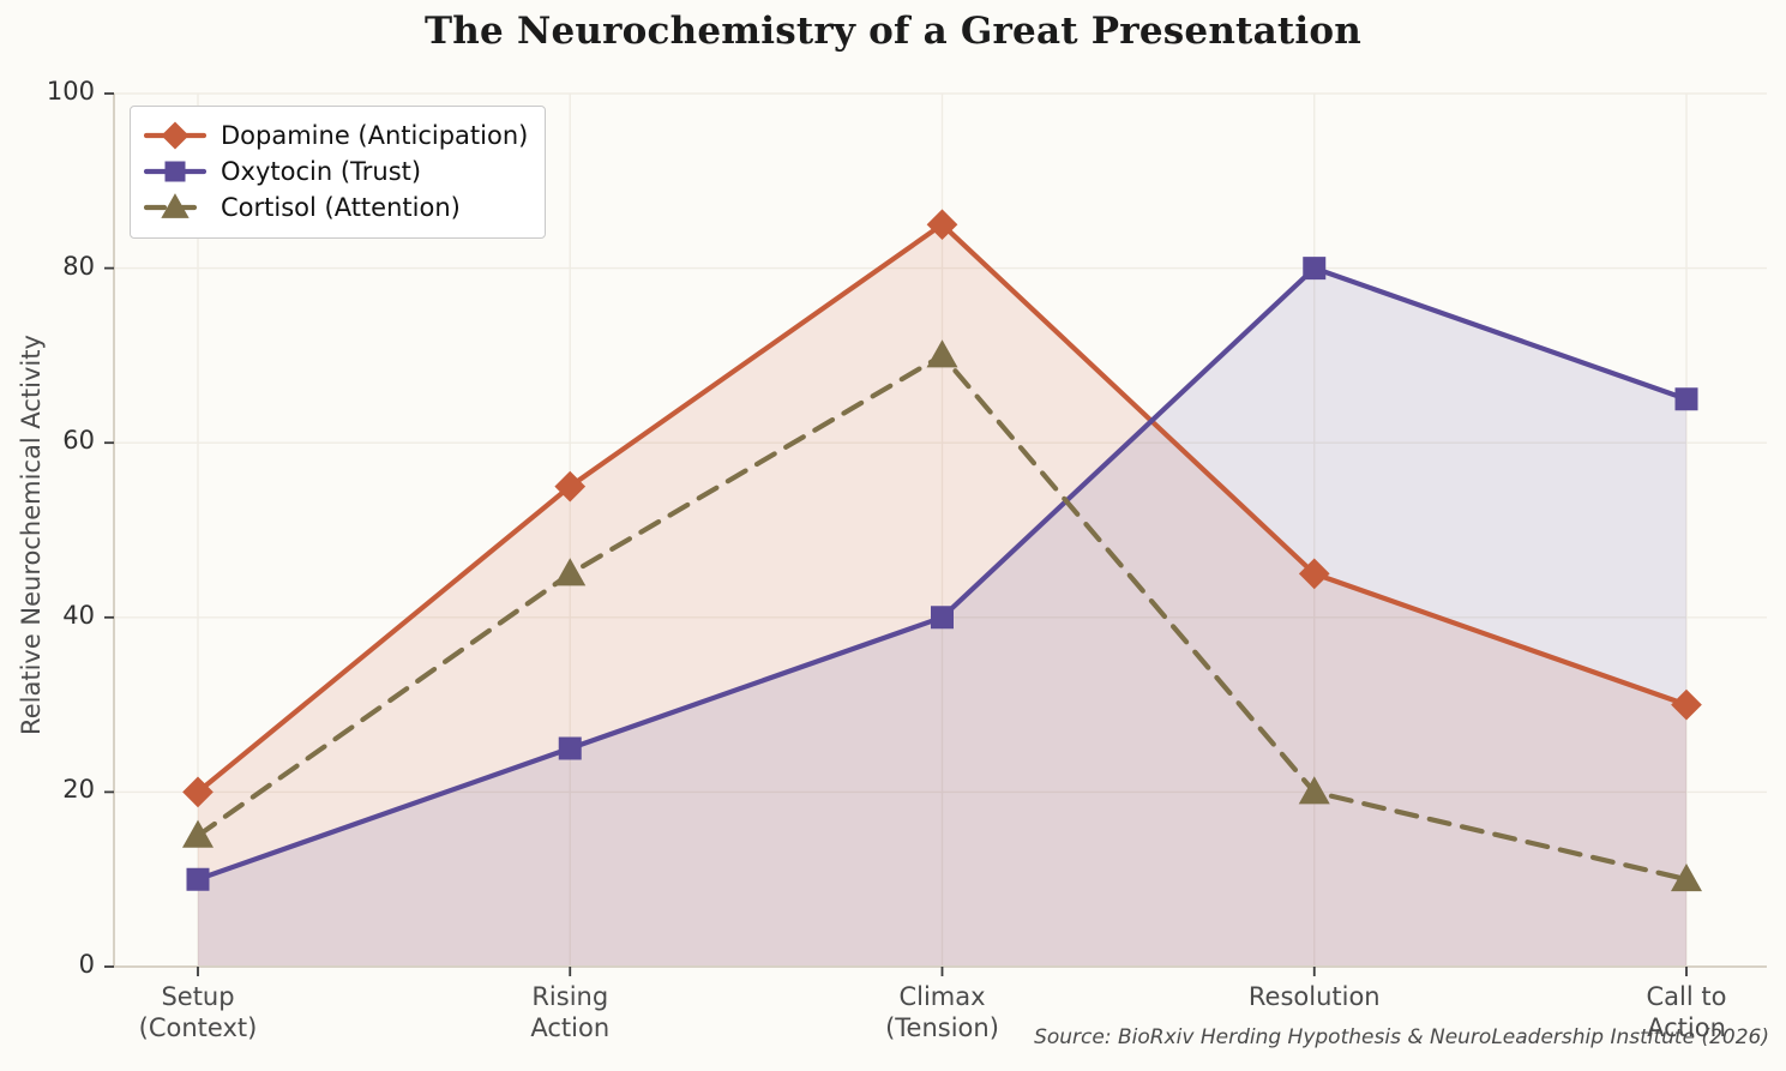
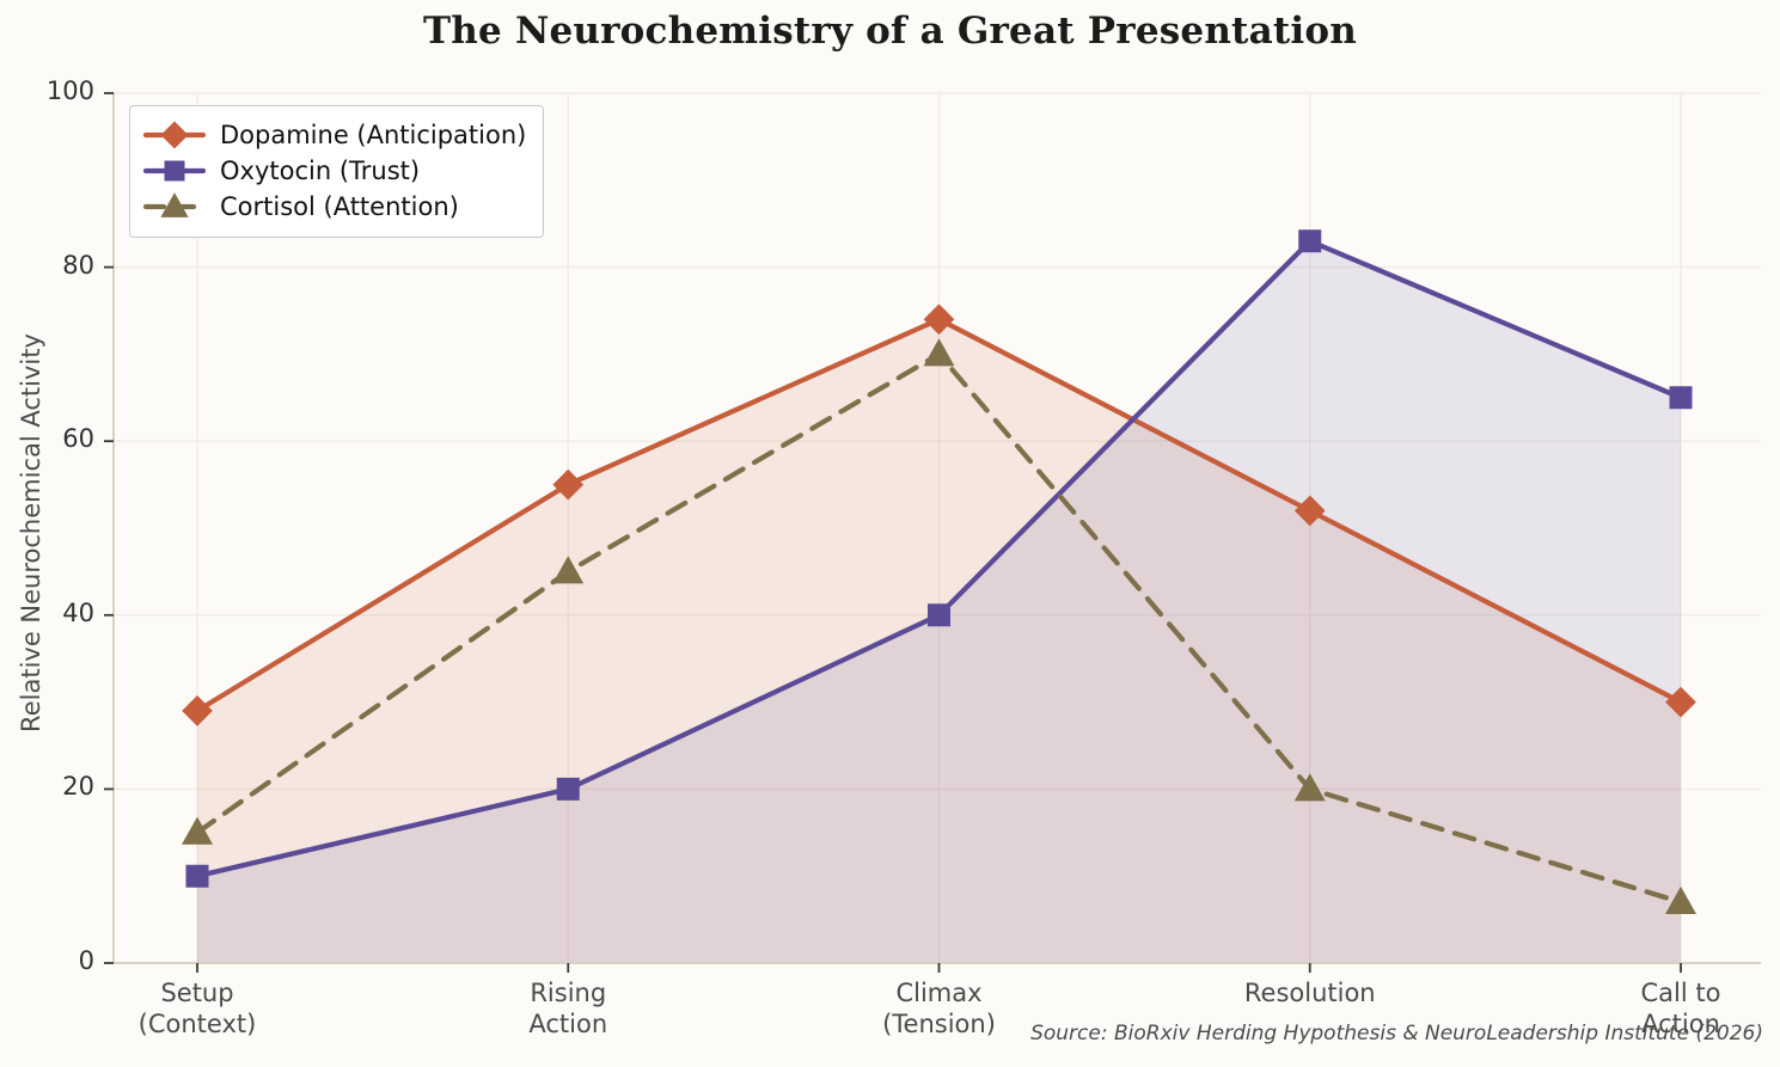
Dopamine (Anticipation)/Setup (Context): 20 -> 29
Oxytocin (Trust)/Rising Action: 25 -> 20
Dopamine (Anticipation)/Climax (Tension): 85 -> 74
Dopamine (Anticipation)/Resolution: 45 -> 52
Oxytocin (Trust)/Resolution: 80 -> 83
Cortisol (Attention)/Call to Action: 10 -> 7
